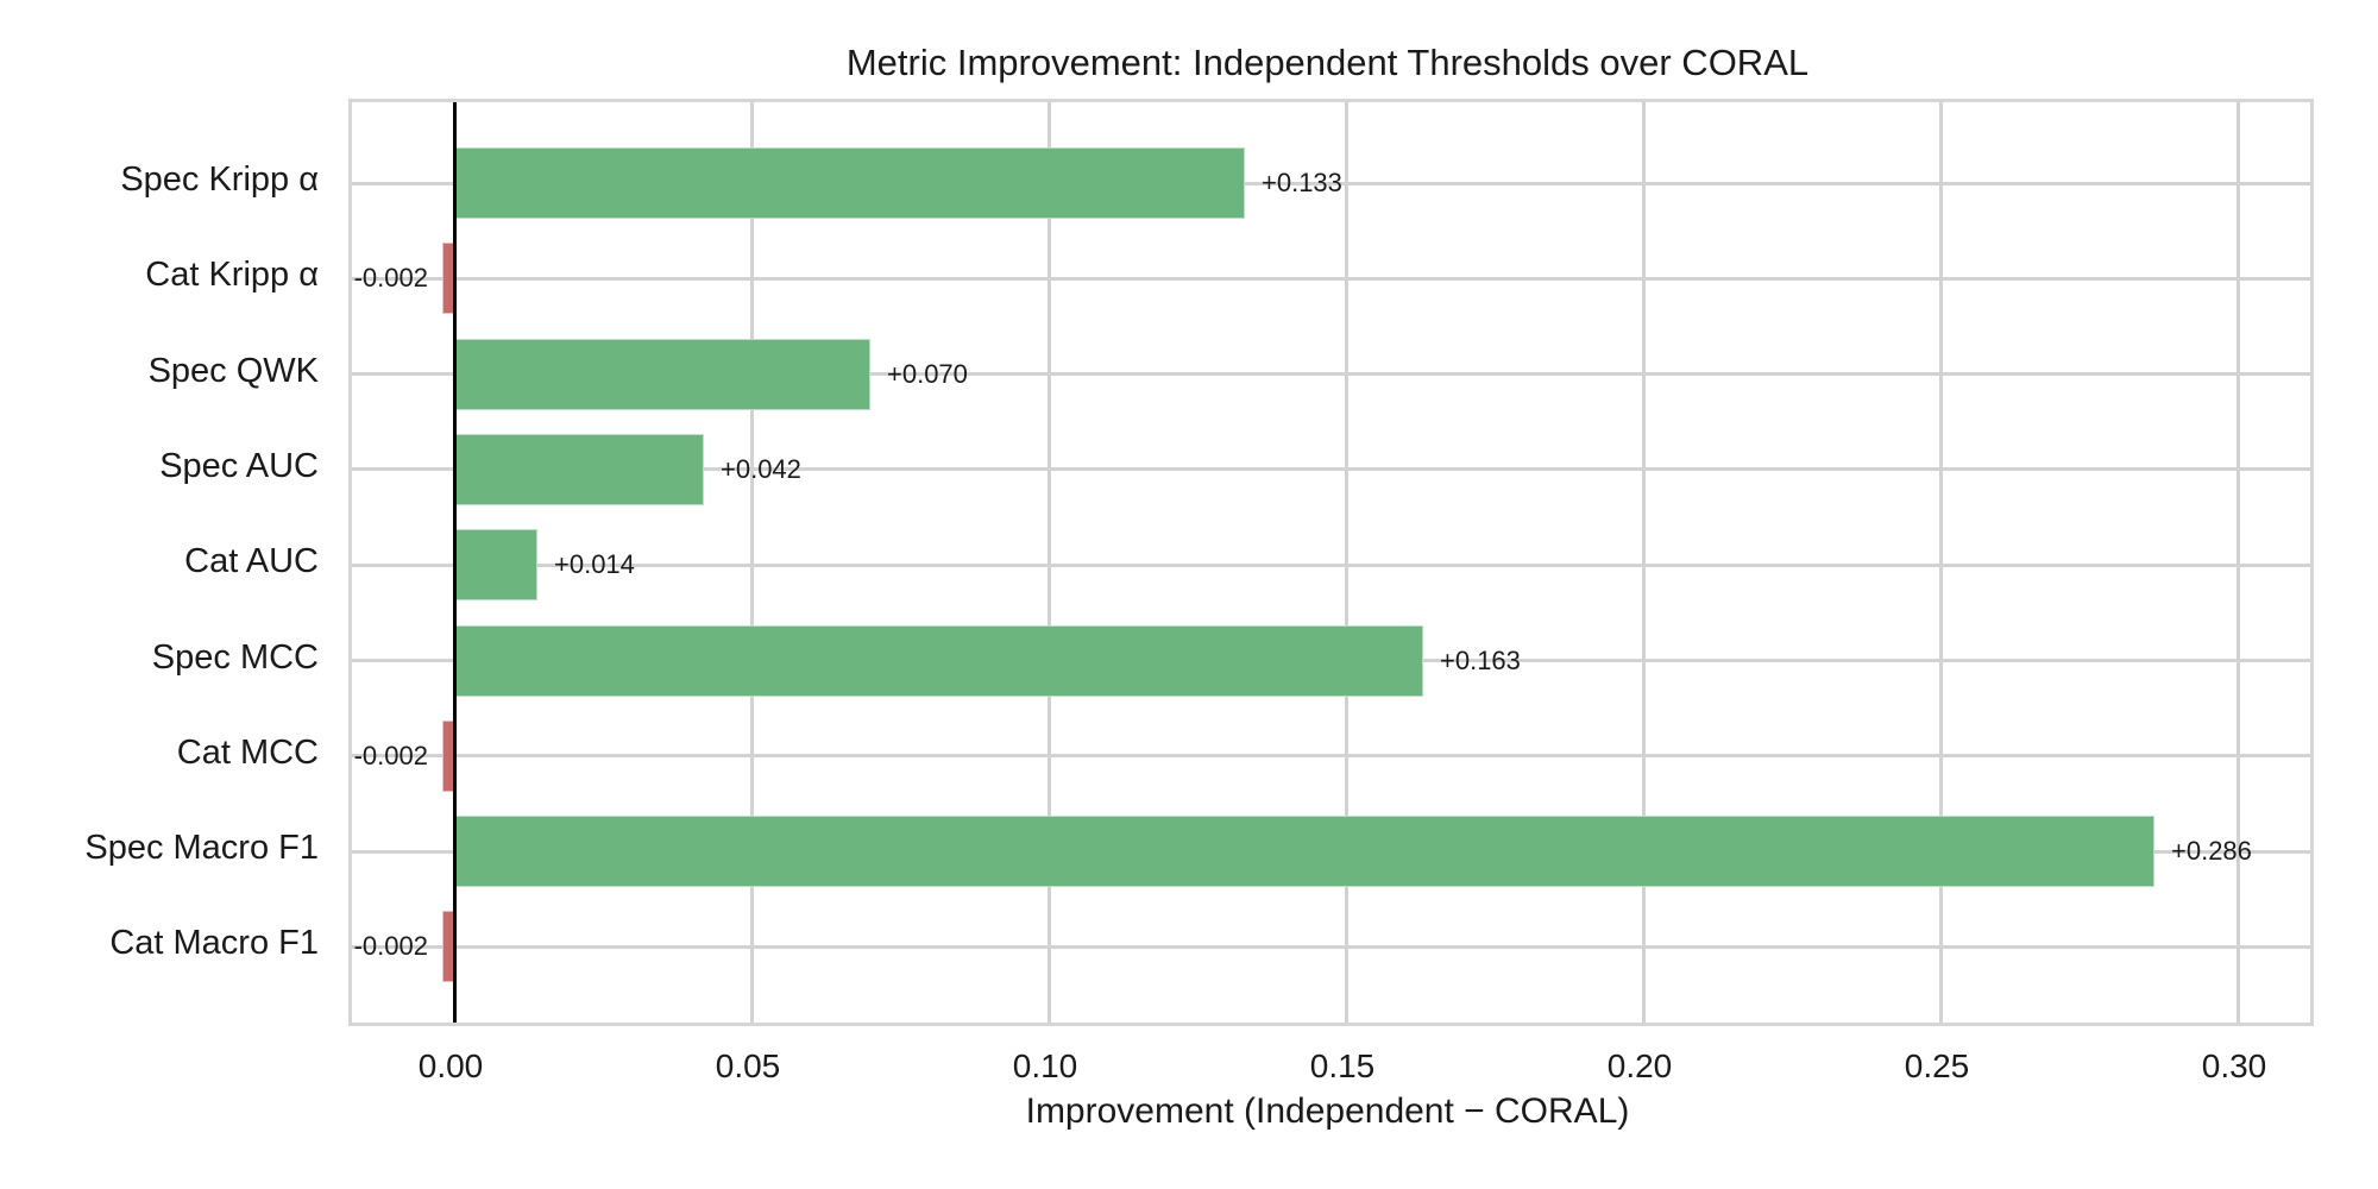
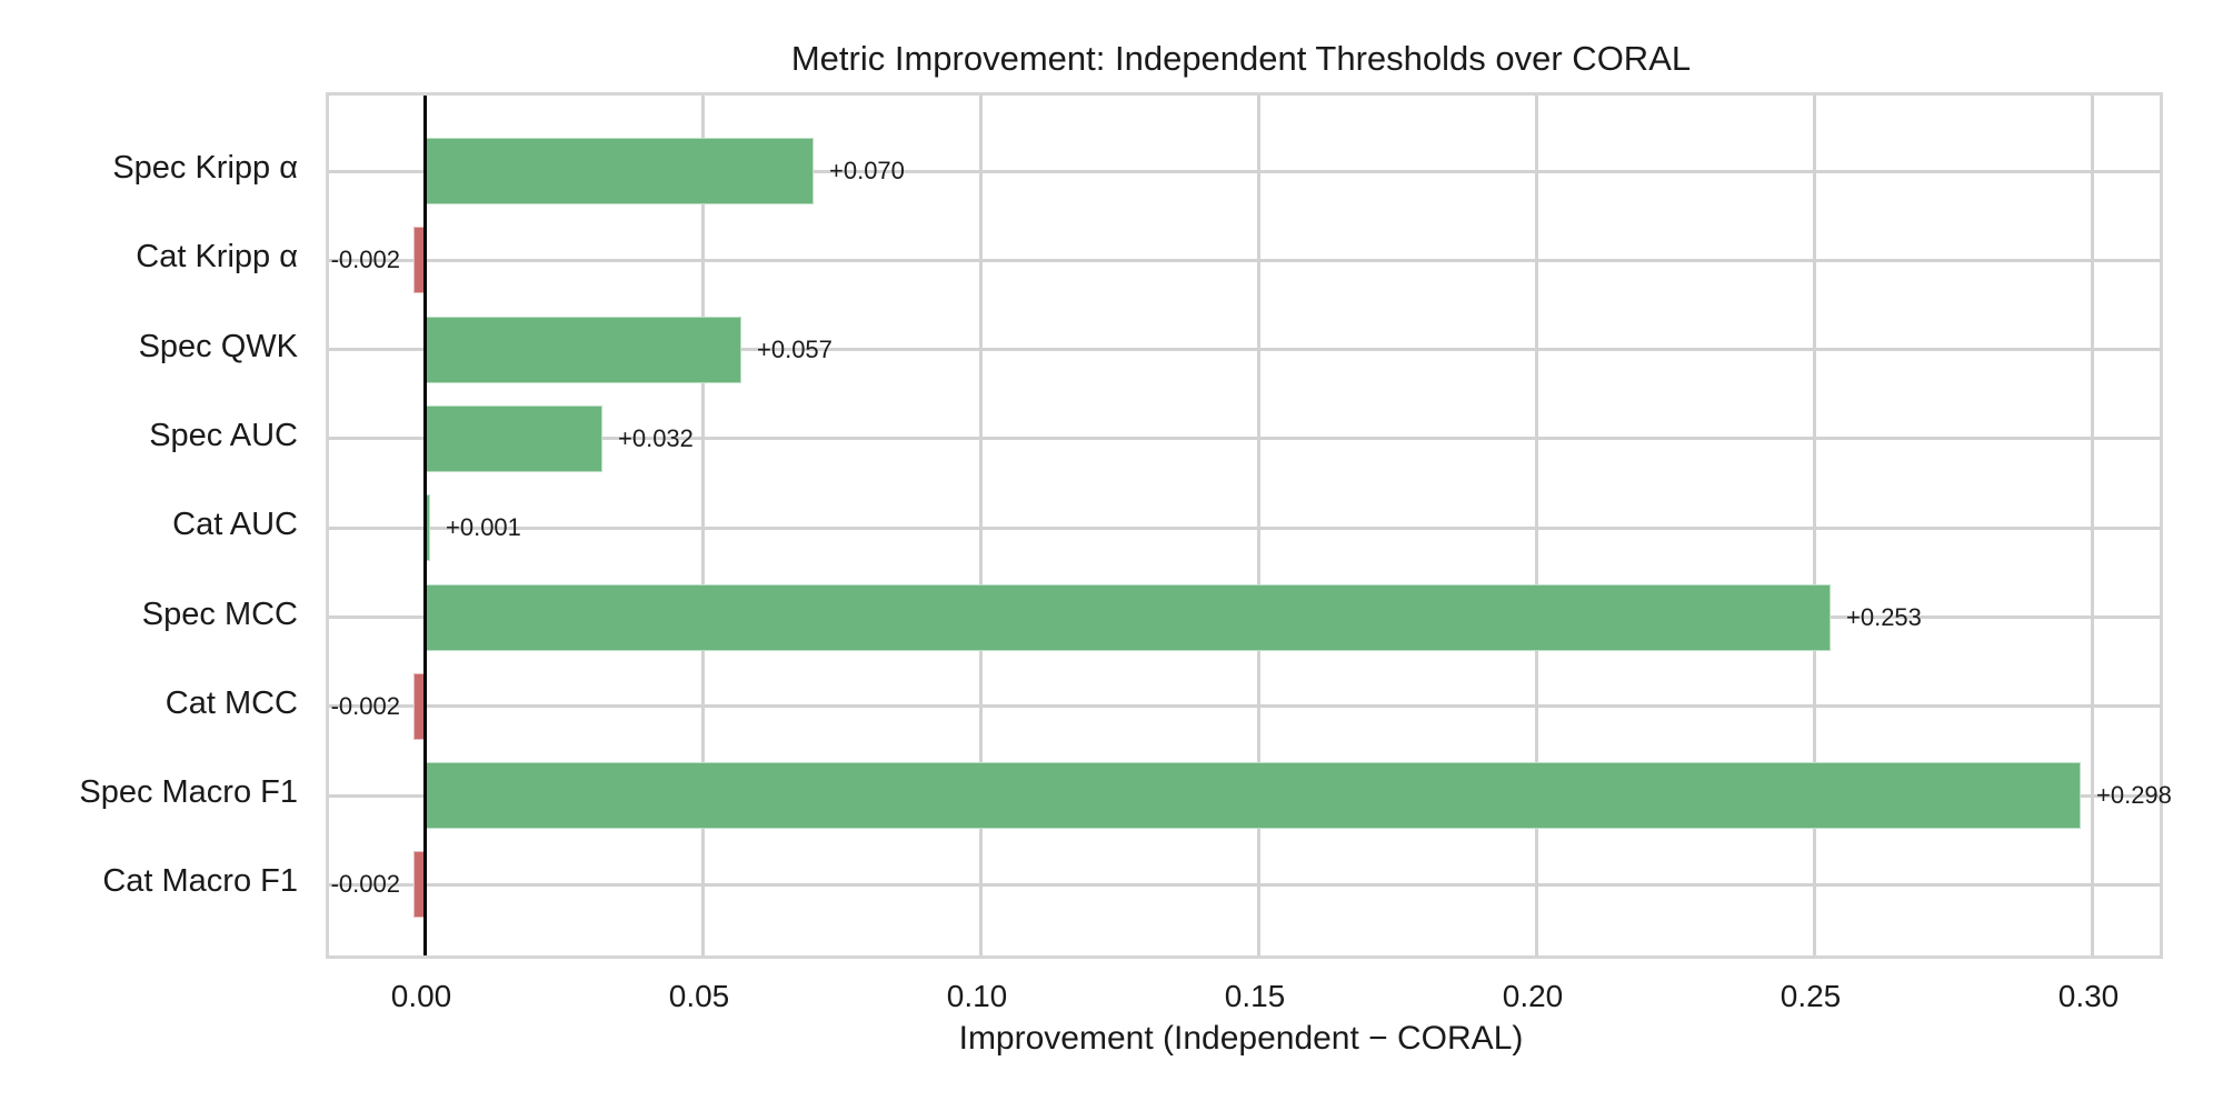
Spec Kripp α: +0.133 -> +0.070
Spec QWK: +0.070 -> +0.057
Spec AUC: +0.042 -> +0.032
Cat AUC: +0.014 -> +0.001
Spec MCC: +0.163 -> +0.253
Spec Macro F1: +0.286 -> +0.298
